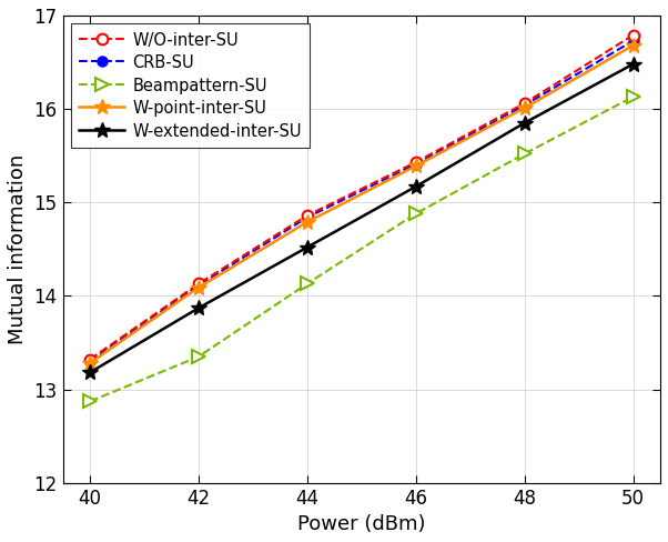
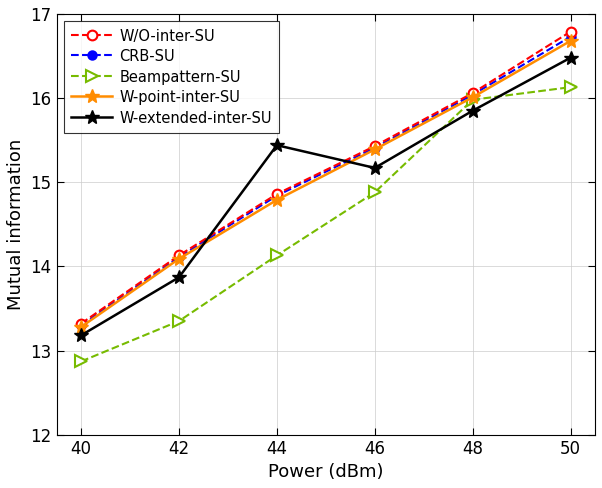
W-extended-inter-SU/44: 14.52 -> 15.44
Beampattern-SU/48: 15.52 -> 15.98
